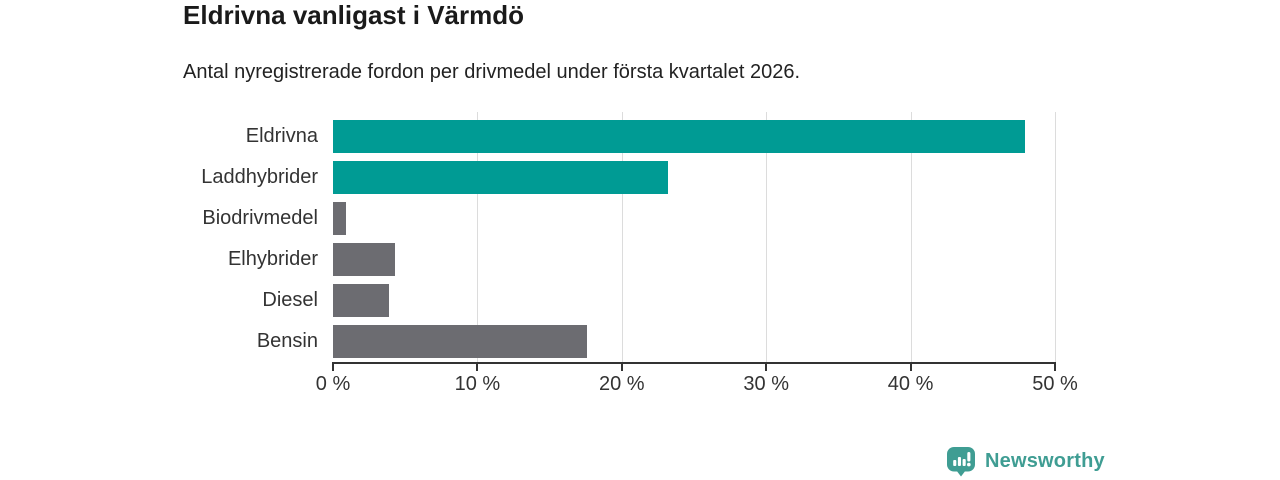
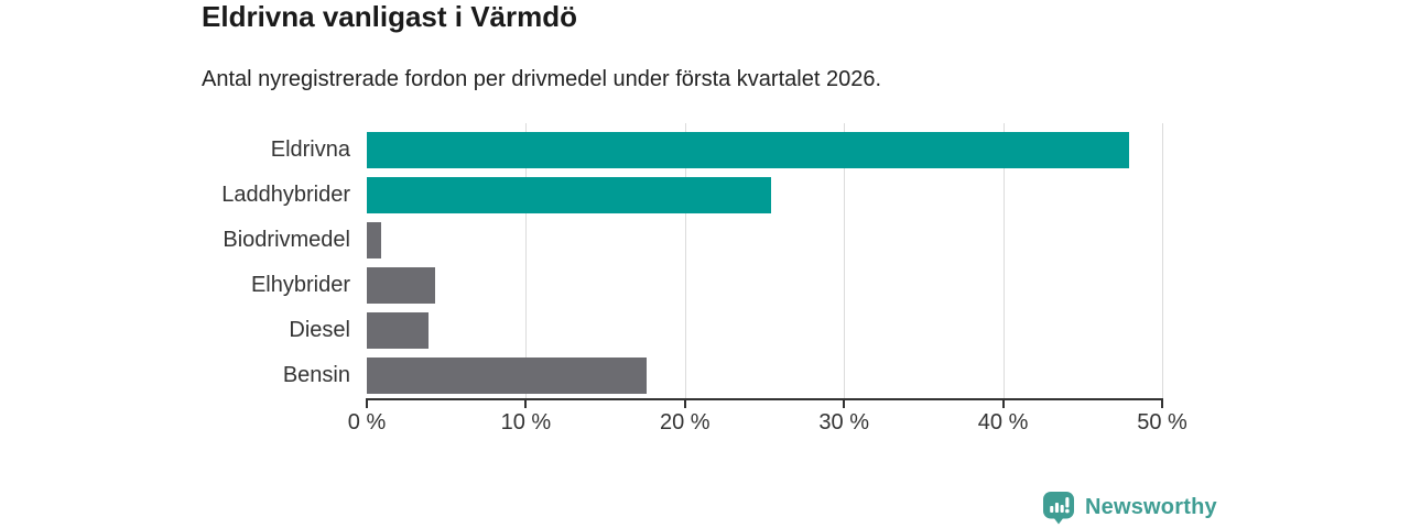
Laddhybrider: 23.2% -> 25.4%
